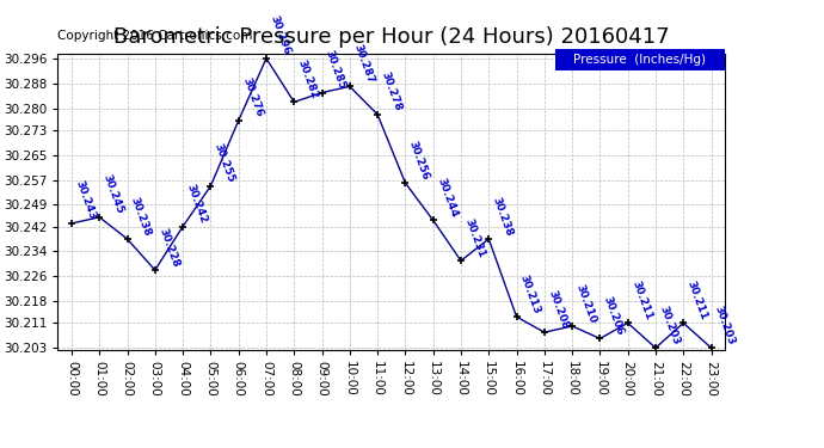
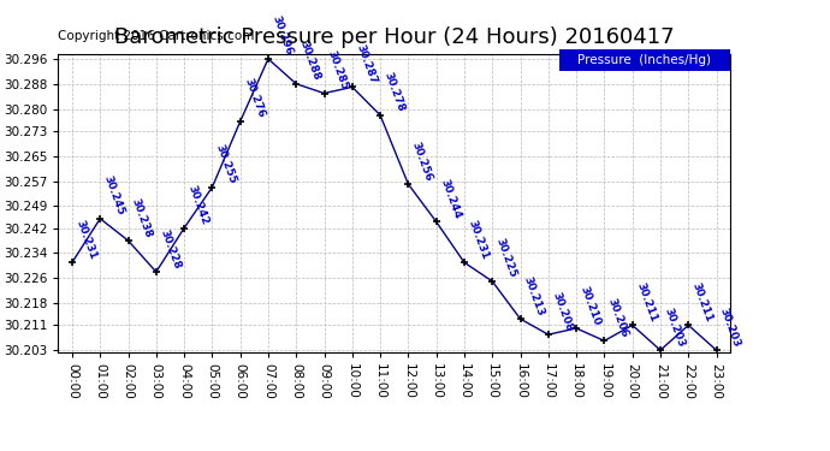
00:00: 30.243 -> 30.231
08:00: 30.282 -> 30.288
15:00: 30.238 -> 30.225
